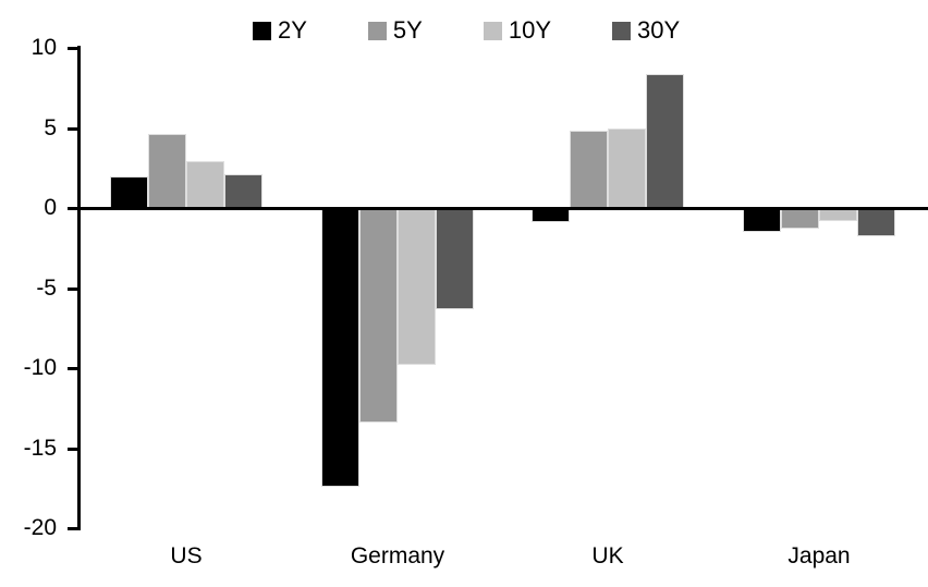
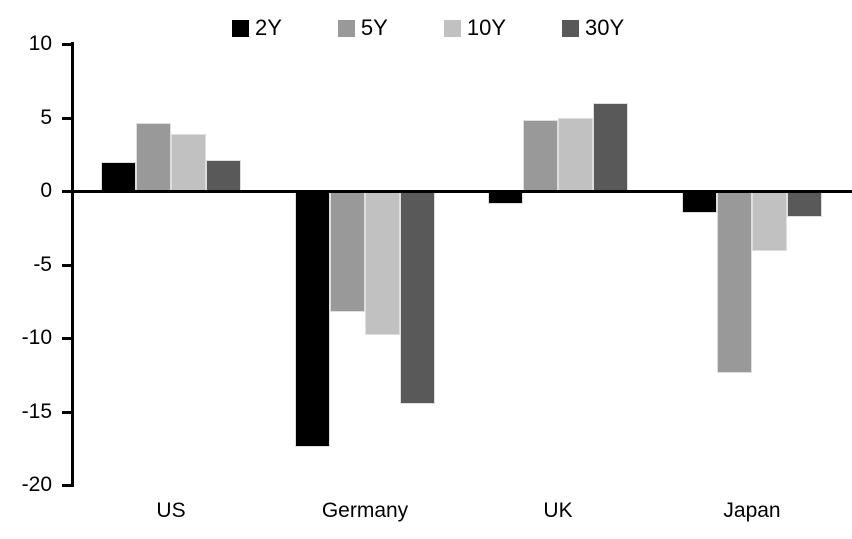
10Y/US: 2.9 -> 3.9
5Y/Germany: -13.4 -> -8.2
30Y/Germany: -6.3 -> -14.5
30Y/UK: 8.4 -> 6.0
5Y/Japan: -1.3 -> -12.4
10Y/Japan: -0.8 -> -4.1
